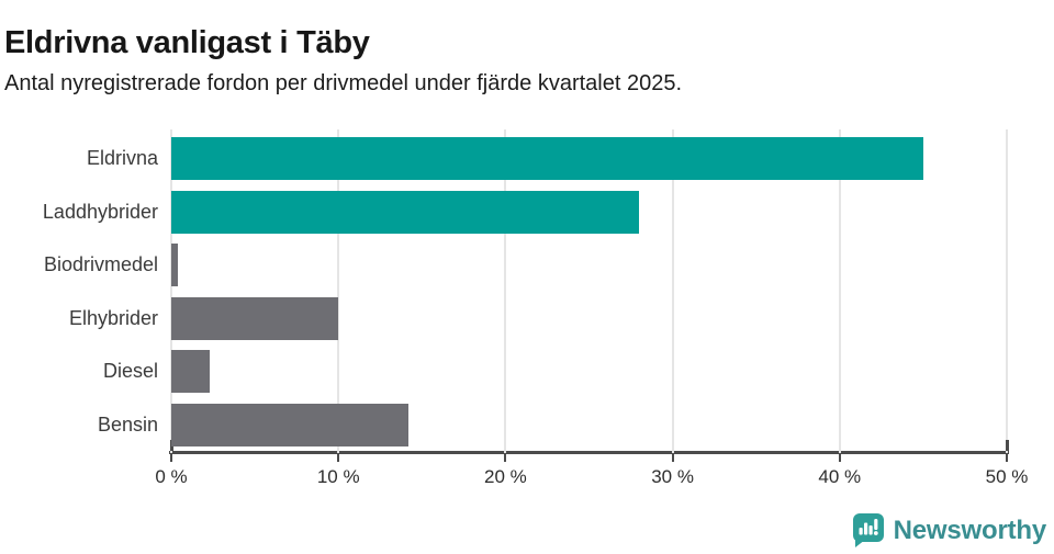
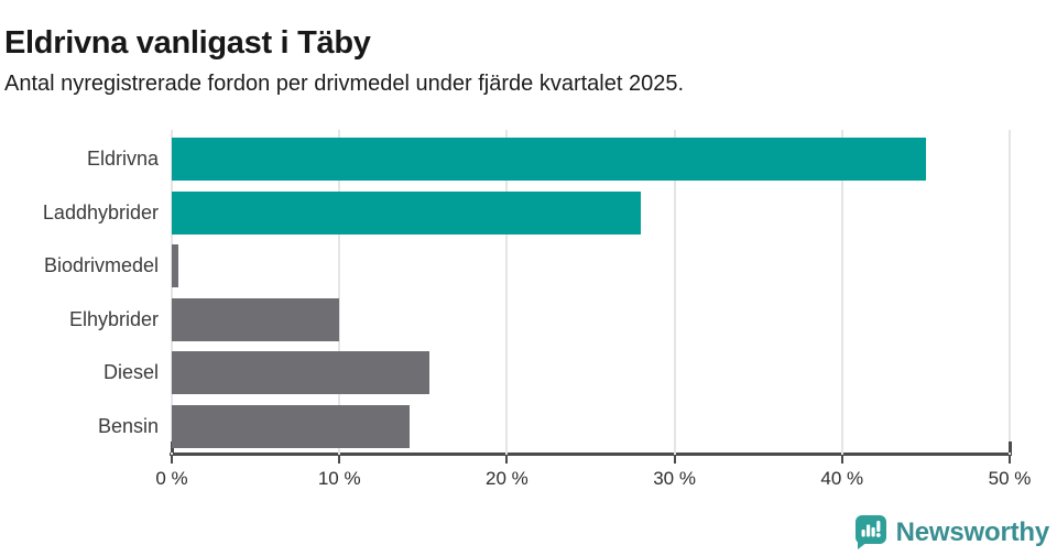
Diesel: 2.3% -> 15.4%
